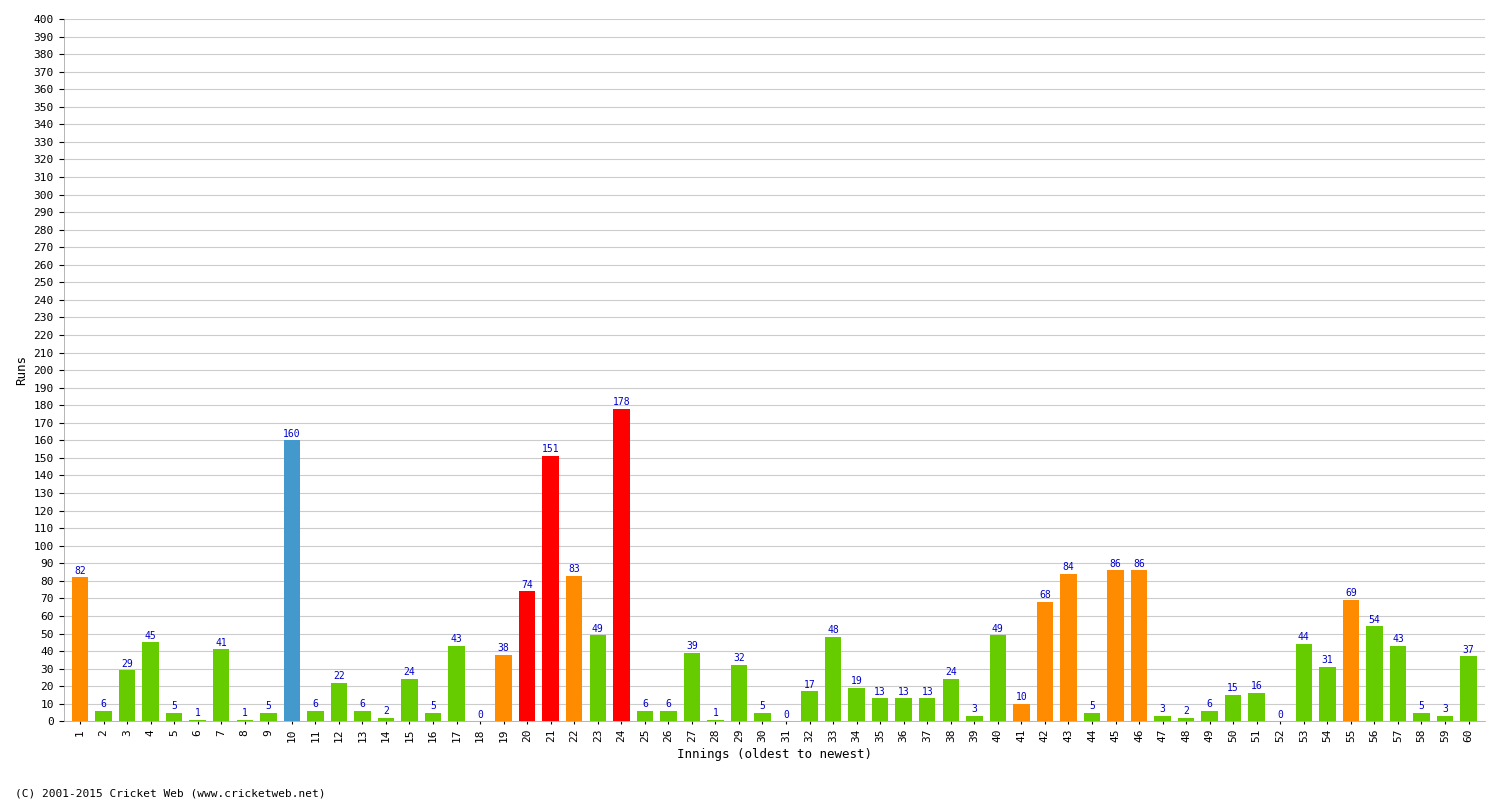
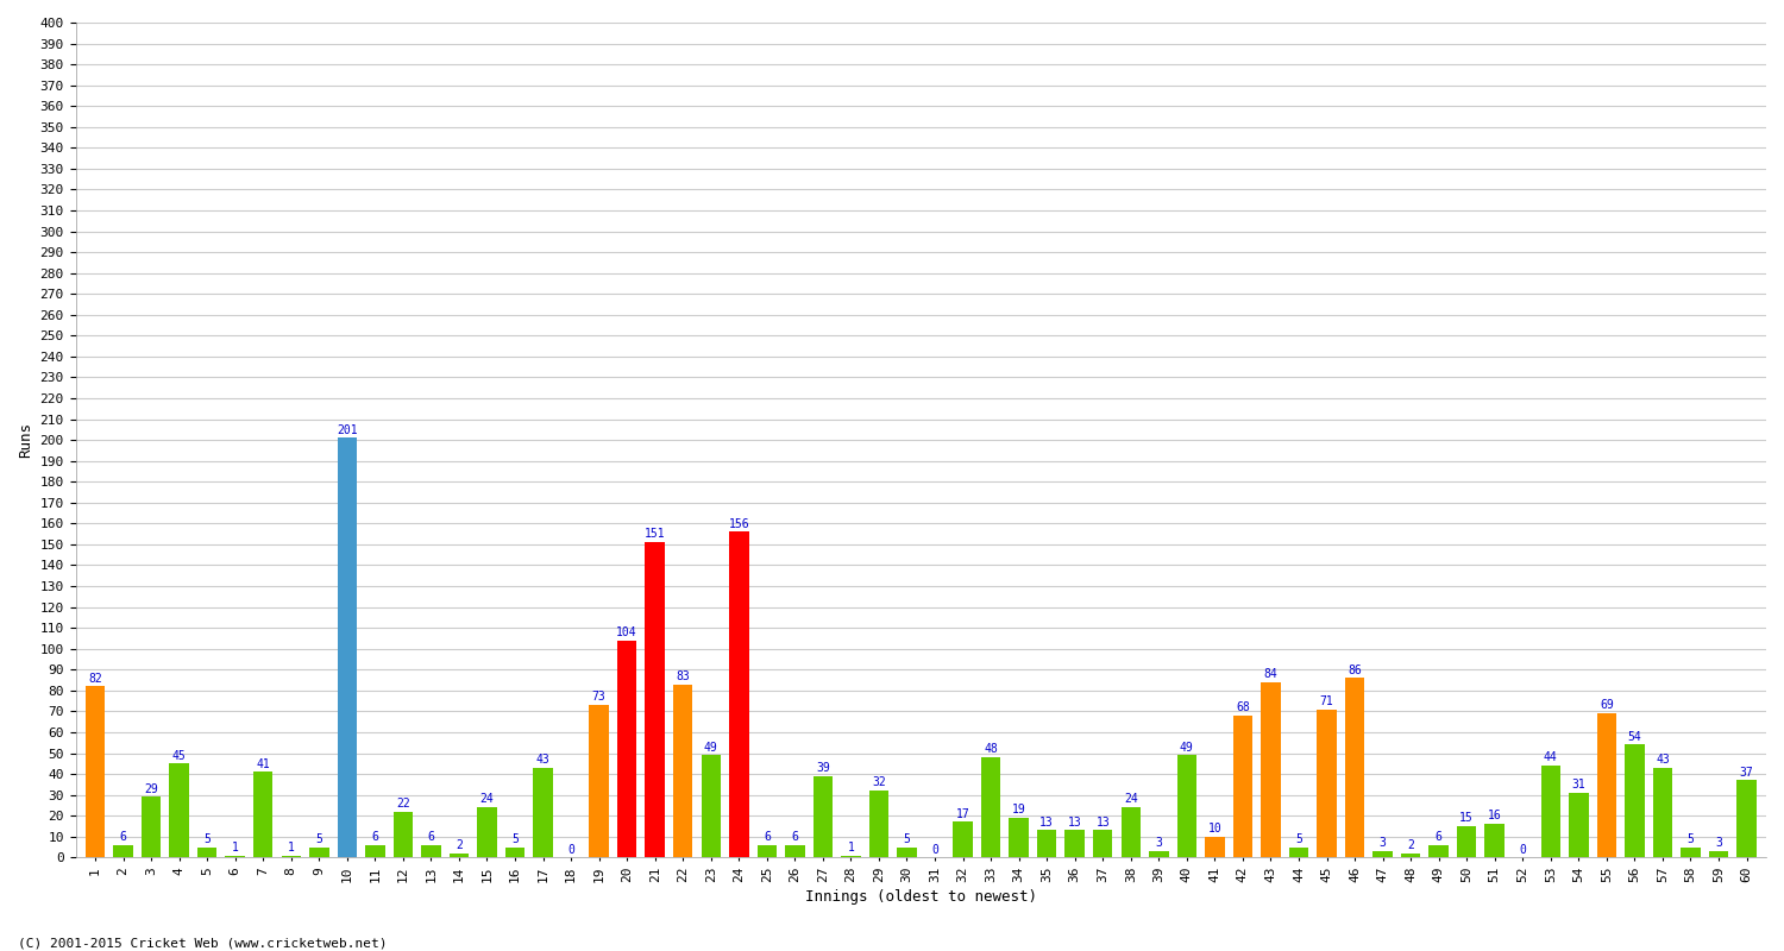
10: 160 -> 201
19: 38 -> 73
20: 74 -> 104
24: 178 -> 156
45: 86 -> 71
